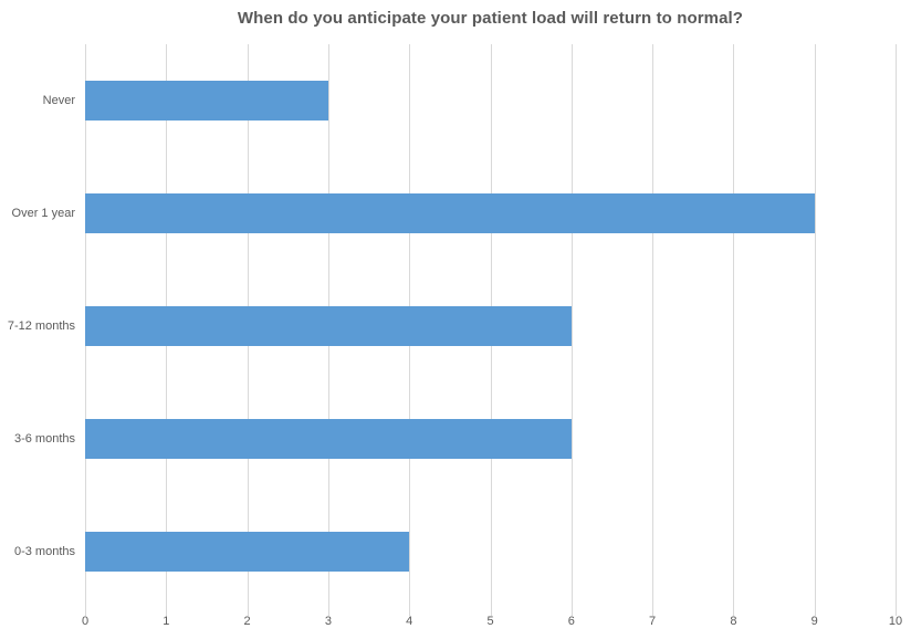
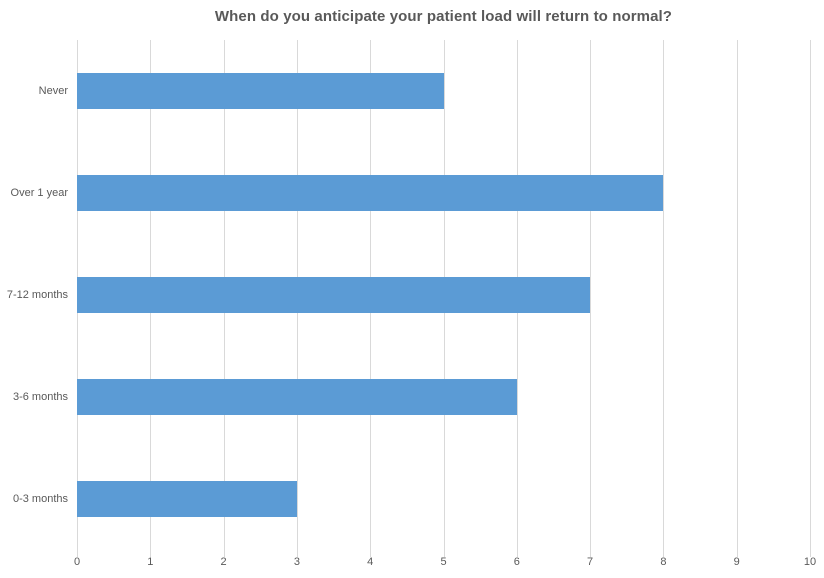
Never: 3 -> 5
Over 1 year: 9 -> 8
7-12 months: 6 -> 7
0-3 months: 4 -> 3
